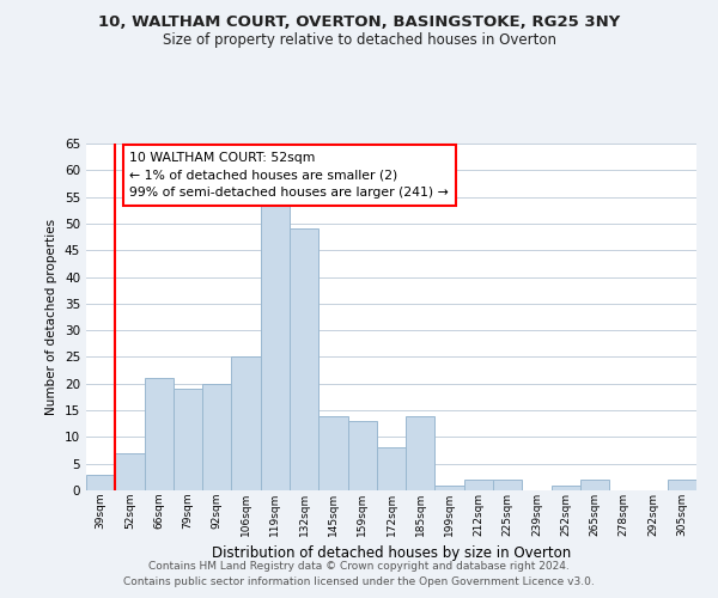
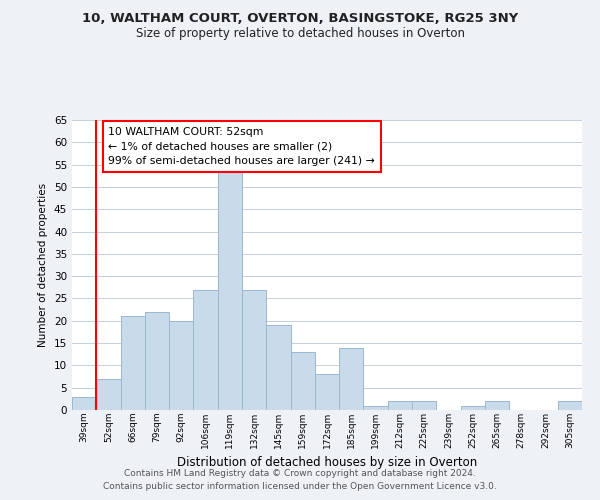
79sqm: 19 -> 22
106sqm: 25 -> 27
132sqm: 49 -> 27
145sqm: 14 -> 19
